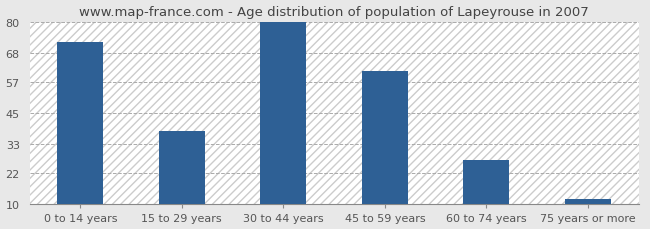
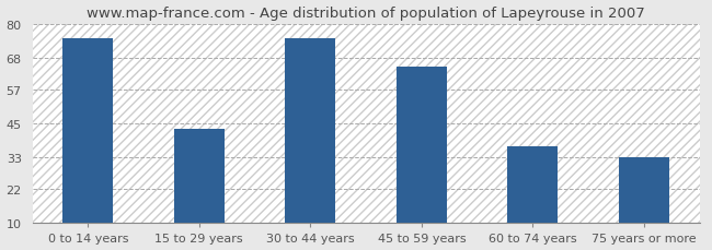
0 to 14 years: 72 -> 75
15 to 29 years: 38 -> 43
30 to 44 years: 80 -> 75
45 to 59 years: 61 -> 65
60 to 74 years: 27 -> 37
75 years or more: 12 -> 33
